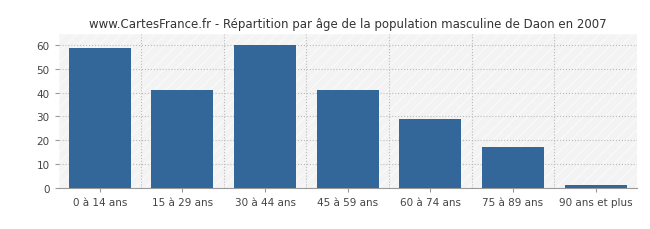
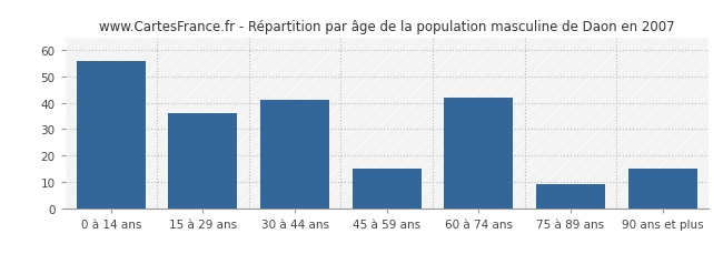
0 à 14 ans: 59 -> 56
15 à 29 ans: 41 -> 36
30 à 44 ans: 60 -> 41
45 à 59 ans: 41 -> 15
60 à 74 ans: 29 -> 42
75 à 89 ans: 17 -> 9
90 ans et plus: 1 -> 15
